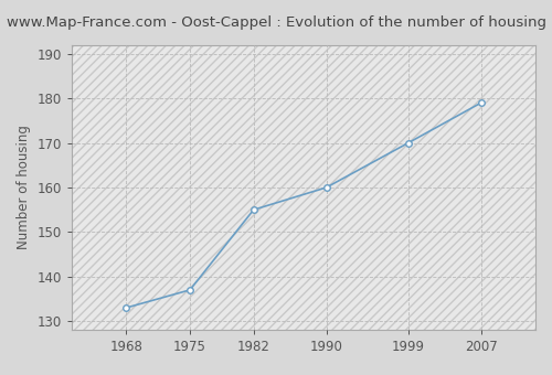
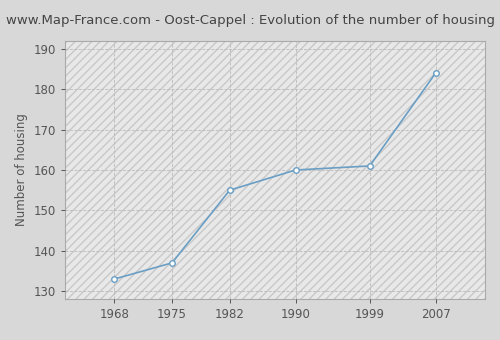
1999: 170 -> 161
2007: 179 -> 184
